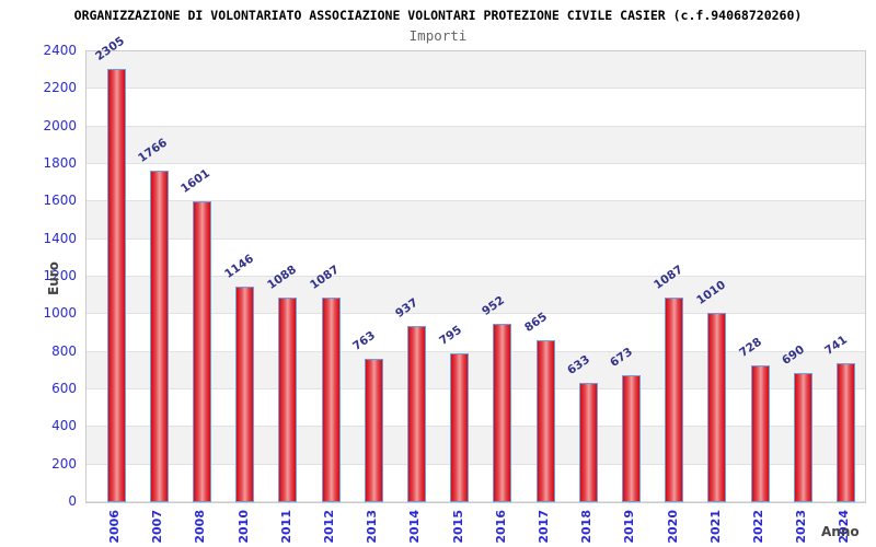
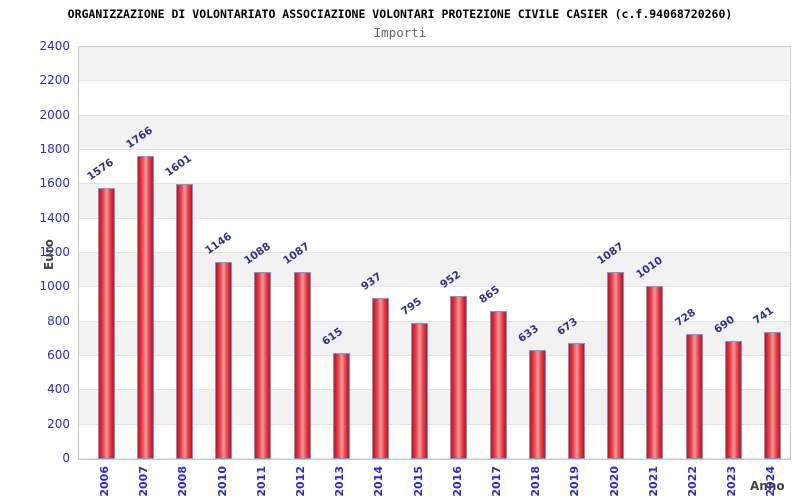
2006: 2305 -> 1576
2013: 763 -> 615
